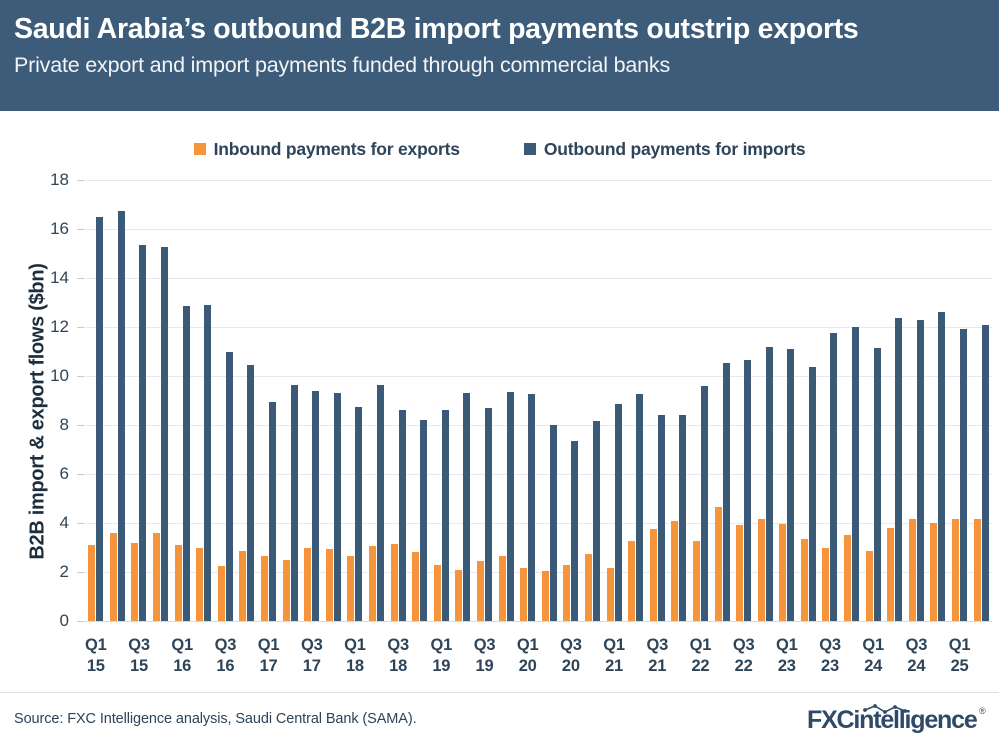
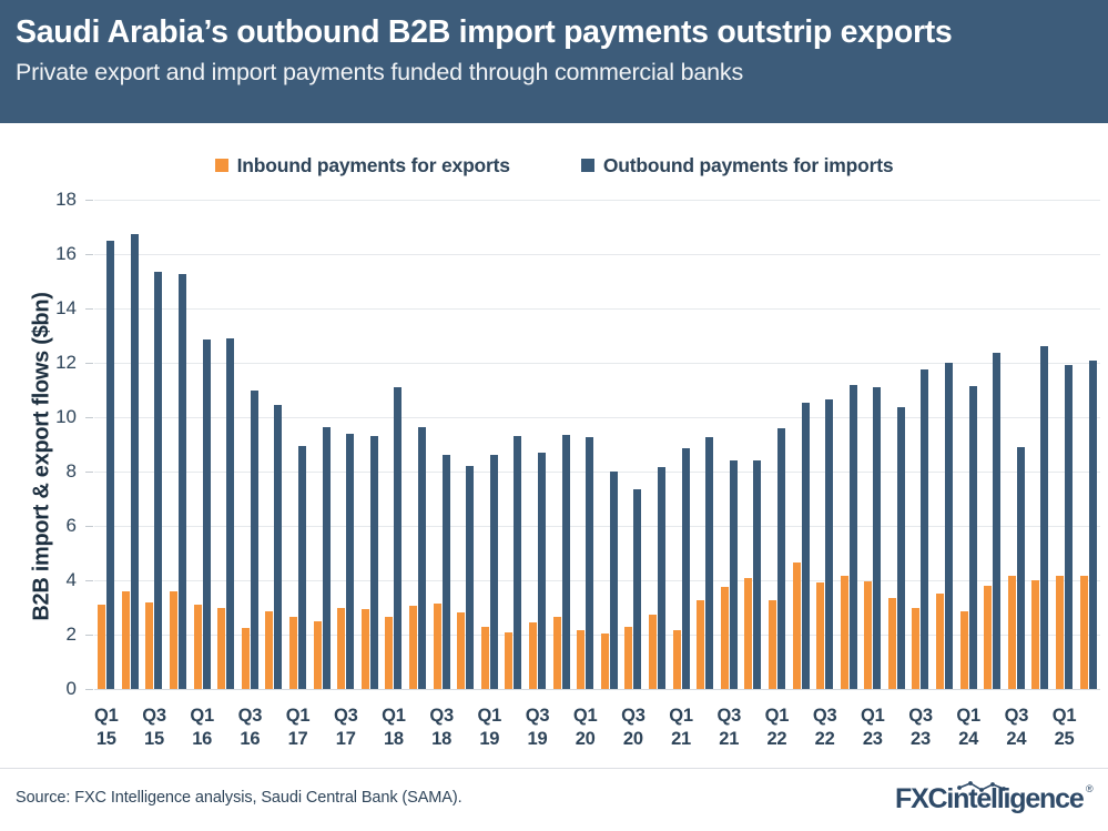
Outbound payments for imports/Q1 18: 8.8 -> 11.1
Outbound payments for imports/Q3 24: 12.3 -> 8.9
